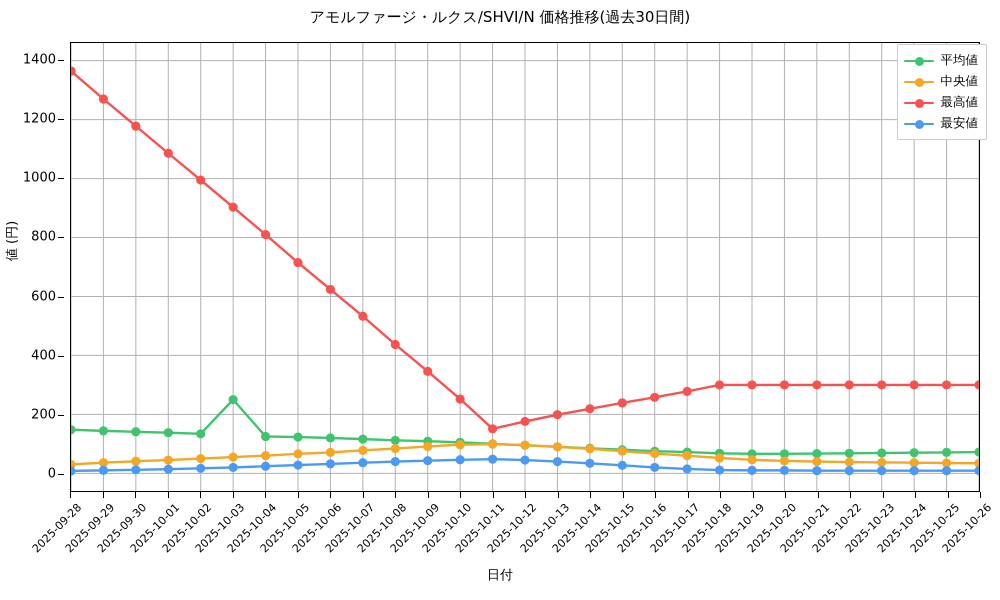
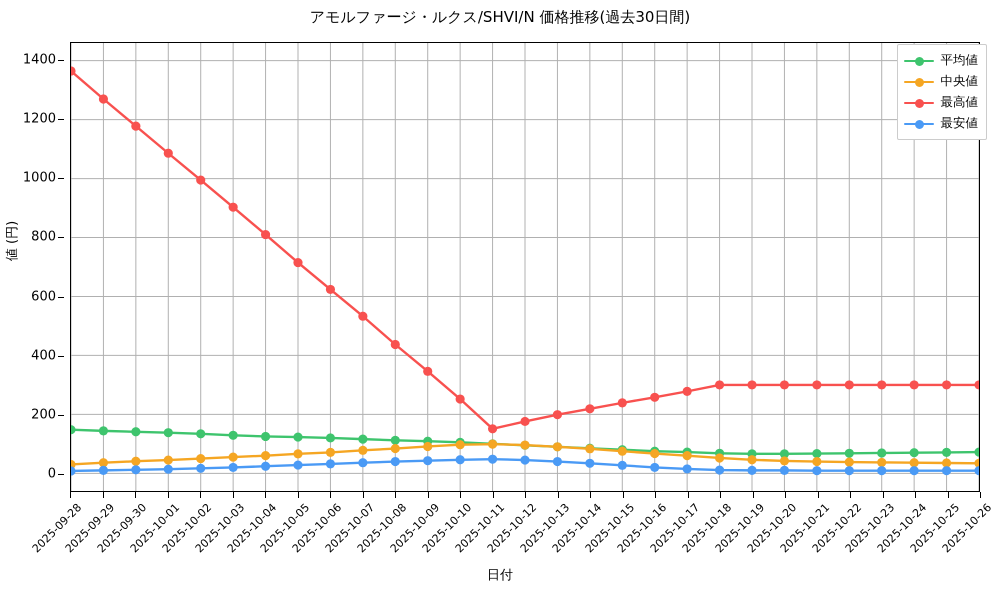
平均値/2025-10-03: 250 -> 130
